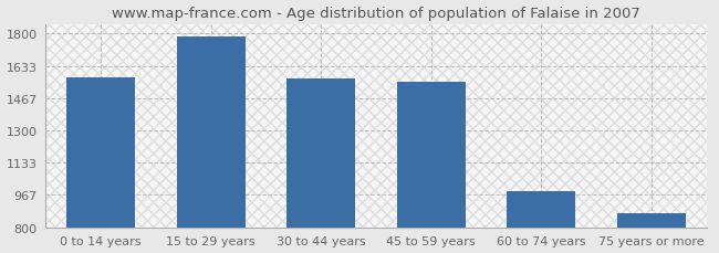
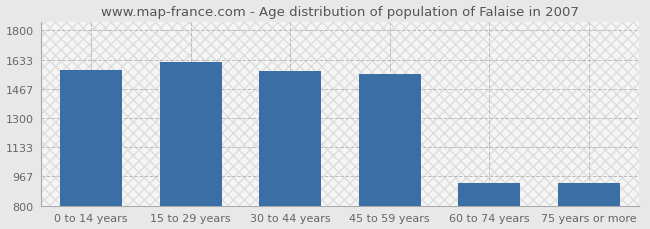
15 to 29 years: 1780 -> 1620
60 to 74 years: 990 -> 930
75 years or more: 880 -> 930
